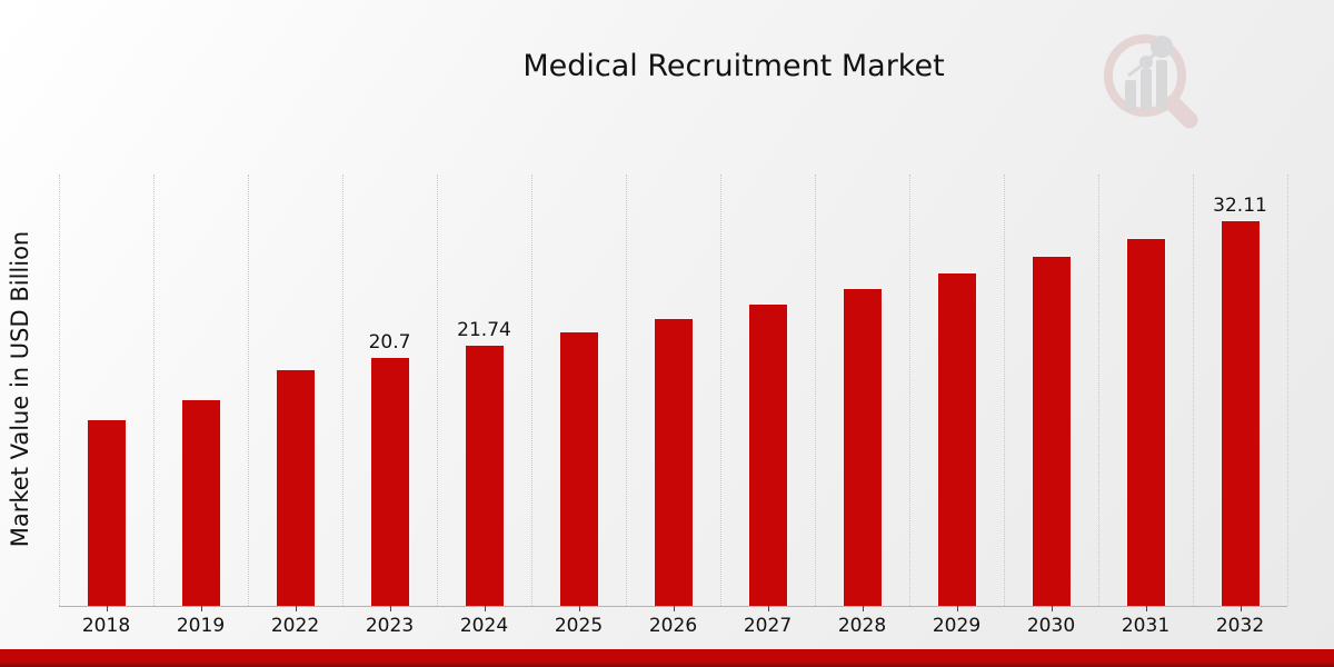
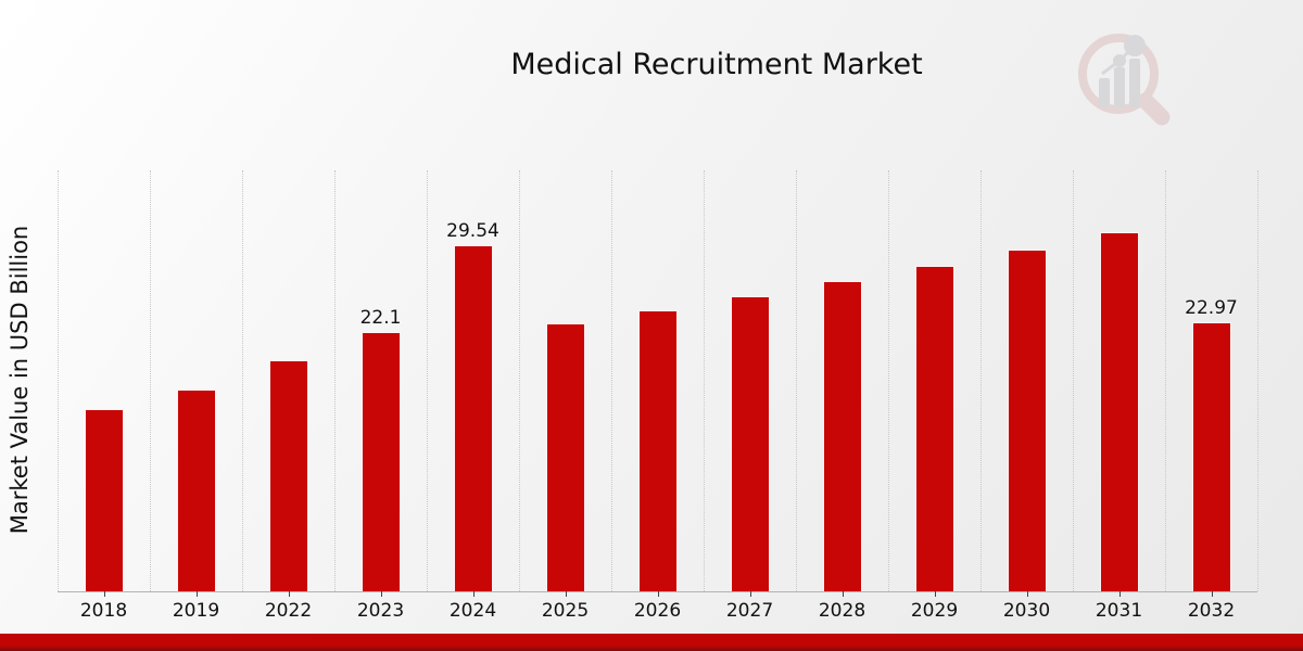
2023: 20.7 -> 22.1
2024: 21.74 -> 29.54
2032: 32.11 -> 22.97
